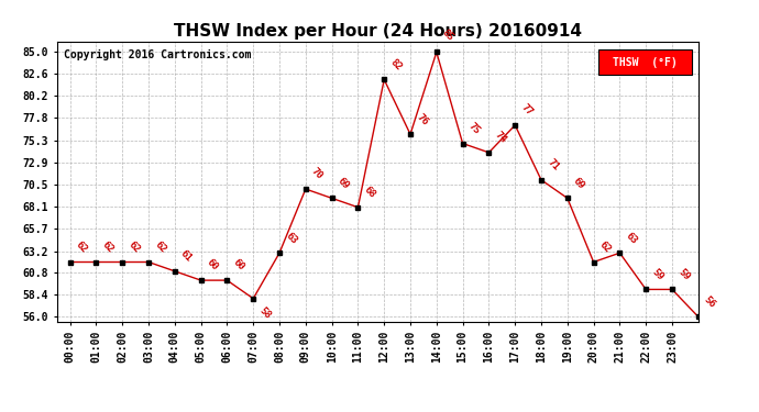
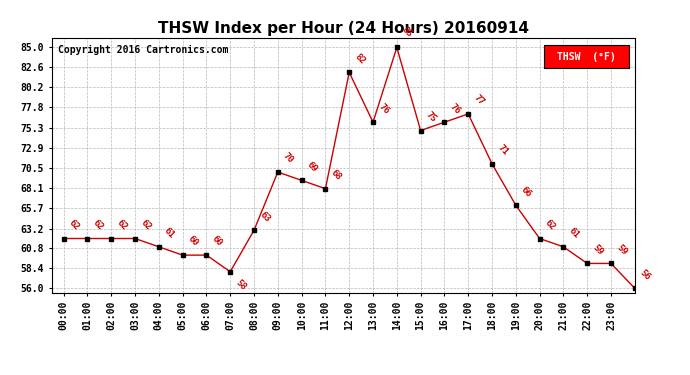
16:00: 74 -> 76
19:00: 69 -> 66
21:00: 63 -> 61
